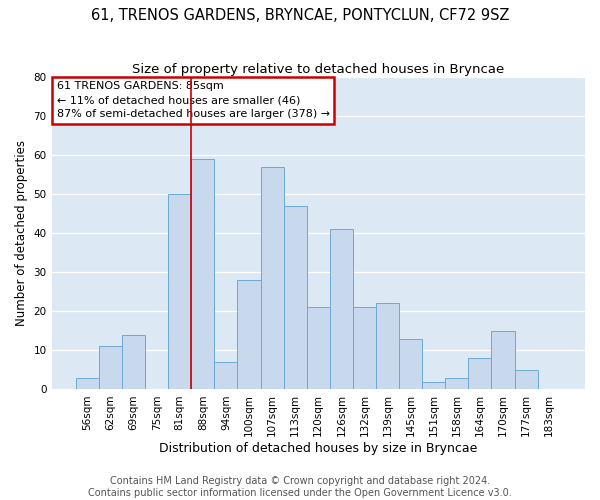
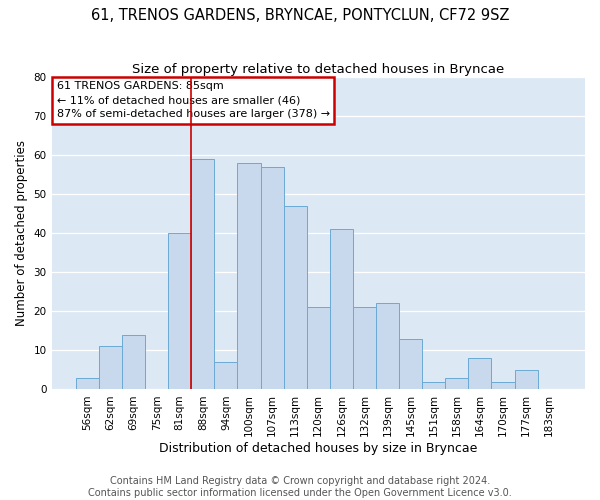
81sqm: 50 -> 40
100sqm: 28 -> 58
170sqm: 15 -> 2
